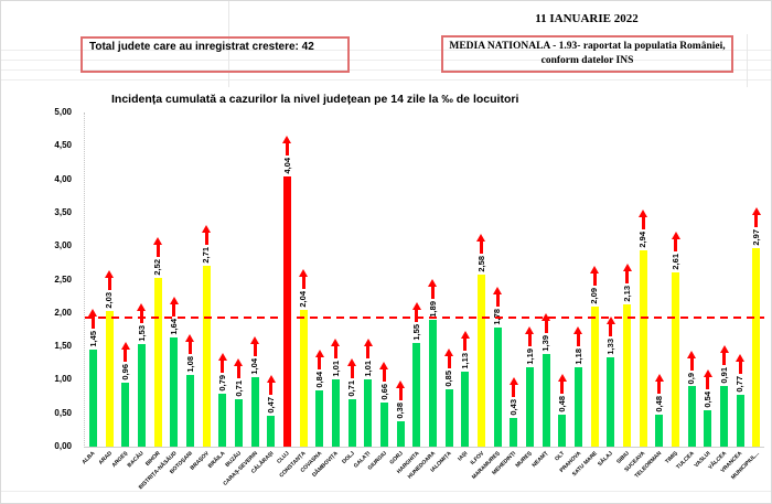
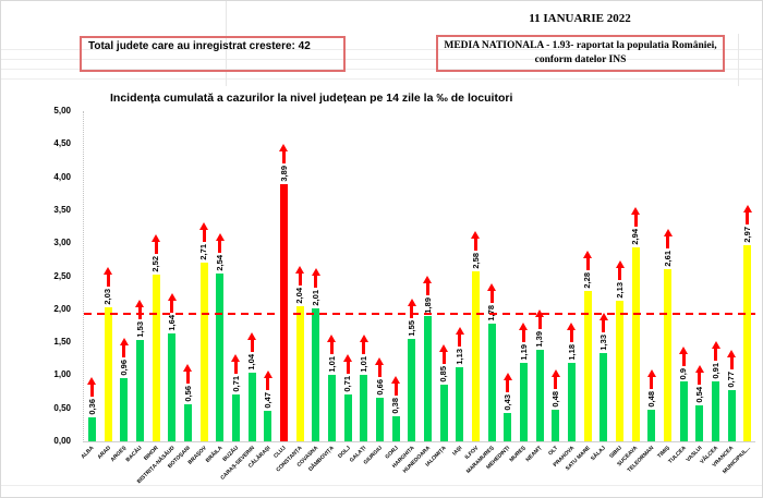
ALBA: 1,45 -> 0,36
BOTOȘANI: 1,08 -> 0,56
BRĂILA: 0,79 -> 2,54
CLUJ: 4,04 -> 3,89
COVASNA: 0,84 -> 2,01
SATU MARE: 2,09 -> 2,28
